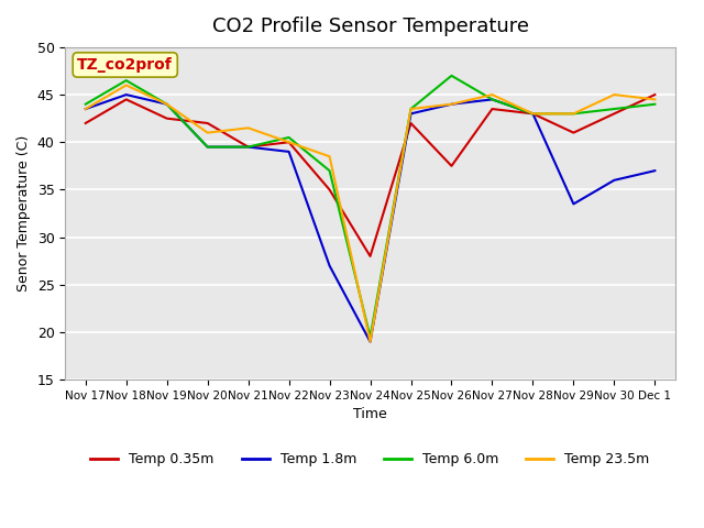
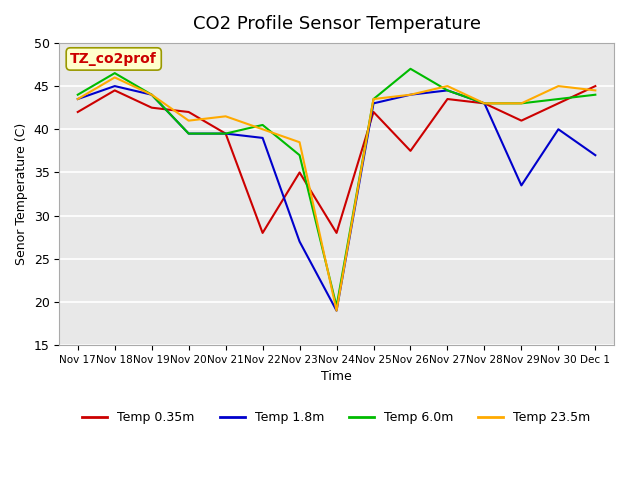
Temp 0.35m/Nov 22: 40.0 -> 28.0
Temp 1.8m/Nov 30: 36.0 -> 40.0
